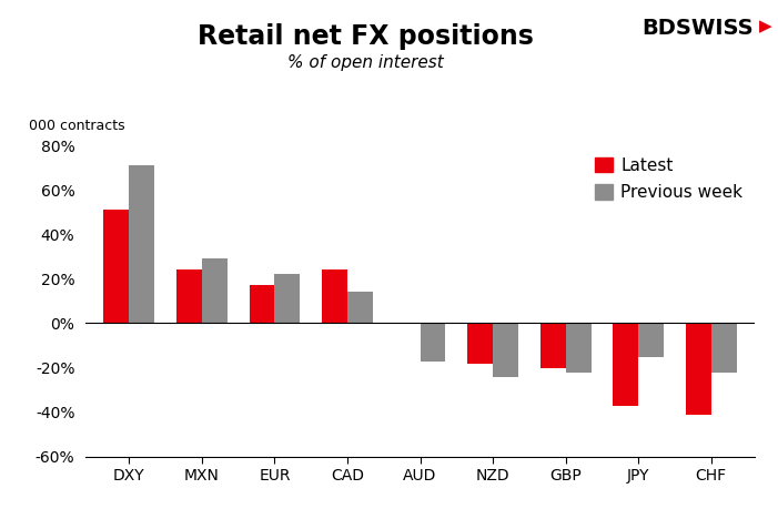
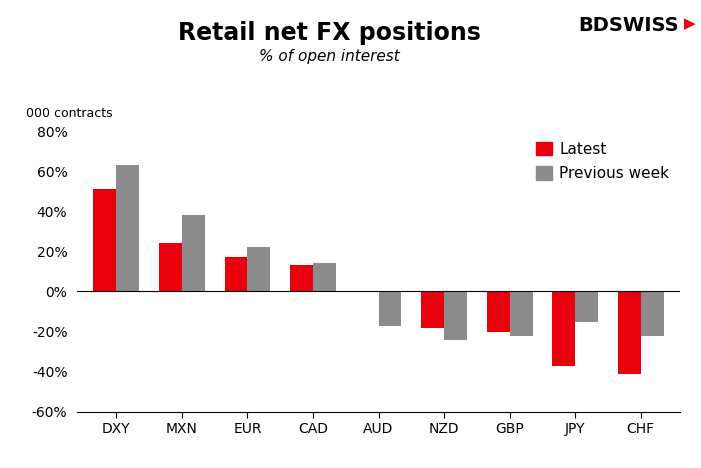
Previous week/DXY: 71% -> 63%
Previous week/MXN: 29% -> 38%
Latest/CAD: 24% -> 13%
